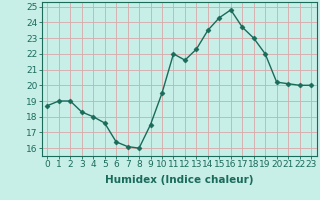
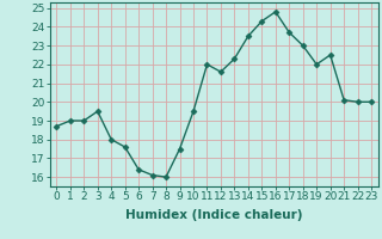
3: 18.3 -> 19.5
20: 20.2 -> 22.5
